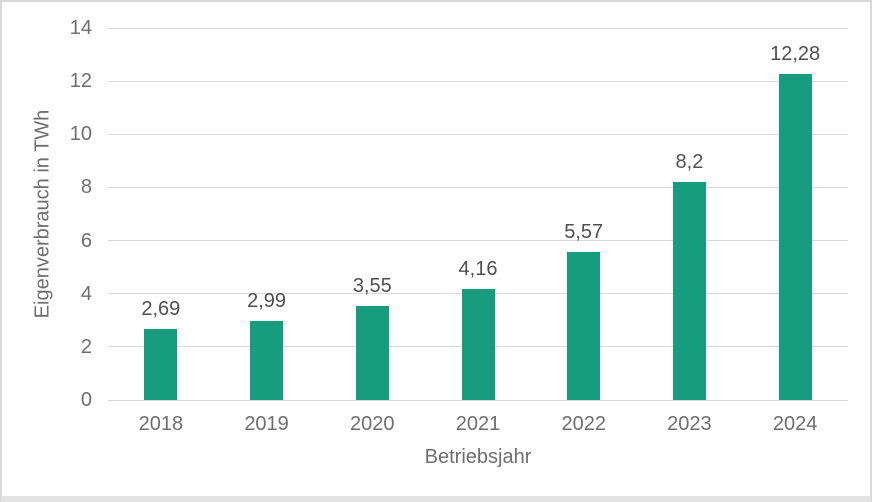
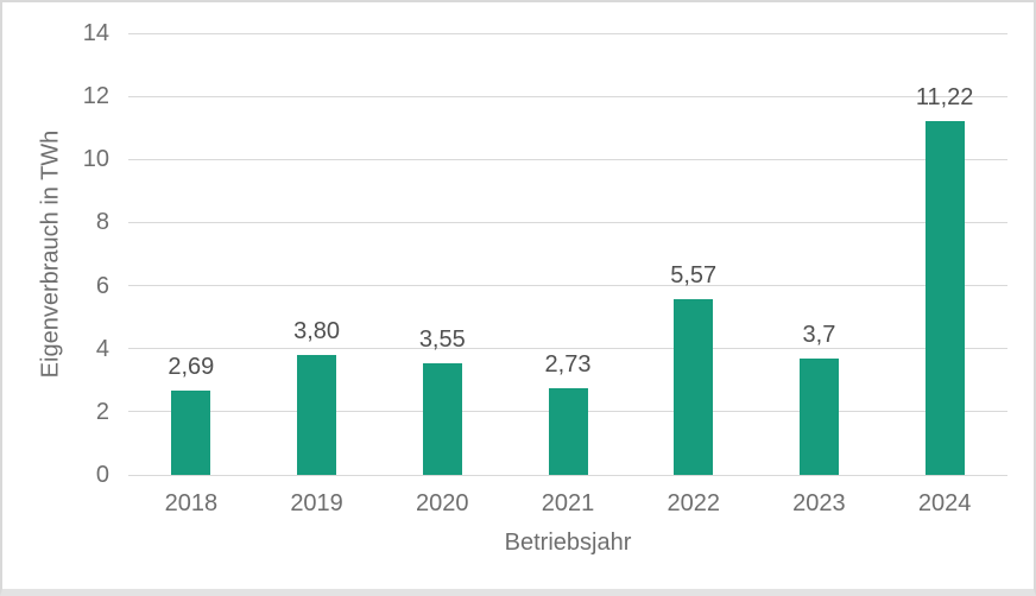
2019: 2,99 -> 3,80
2021: 4,16 -> 2,73
2023: 8,2 -> 3,7
2024: 12,28 -> 11,22
